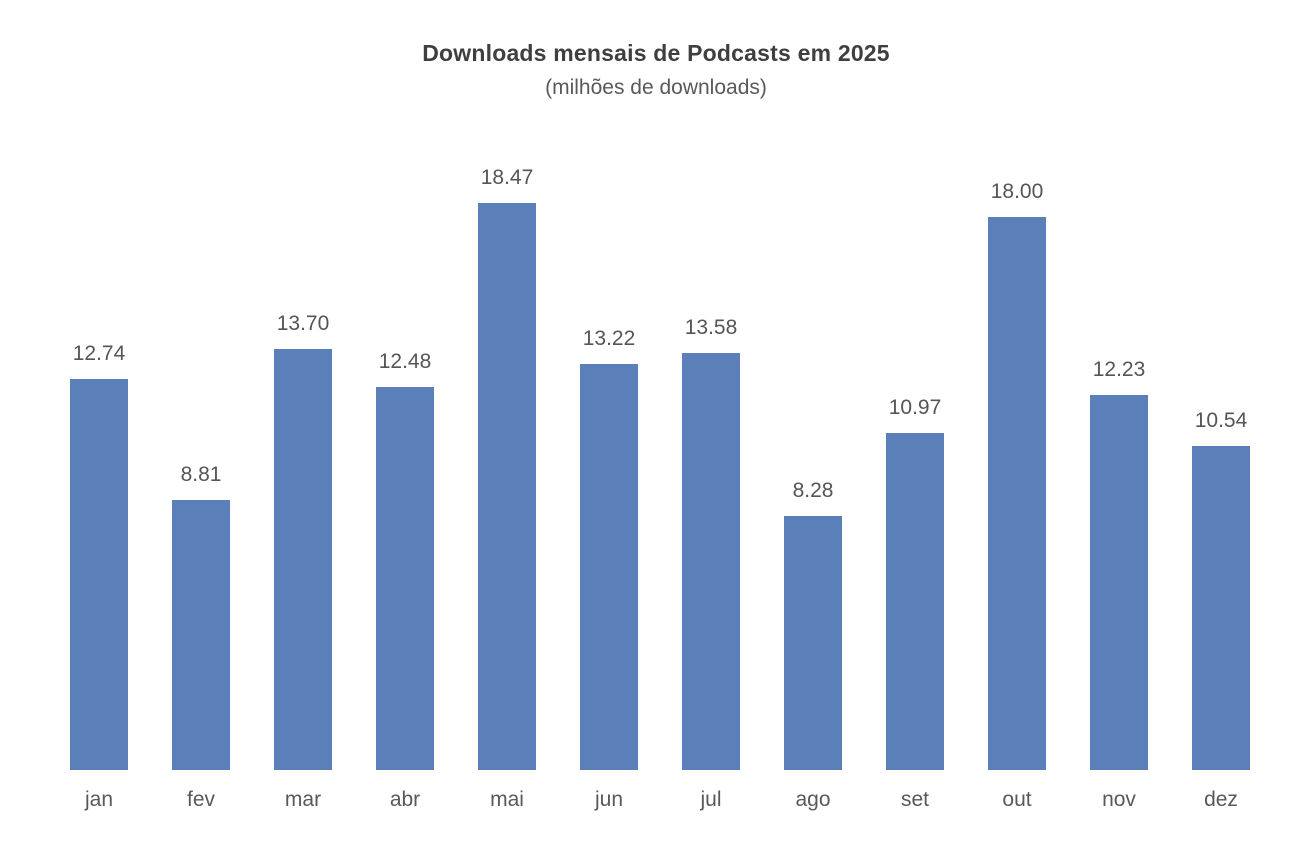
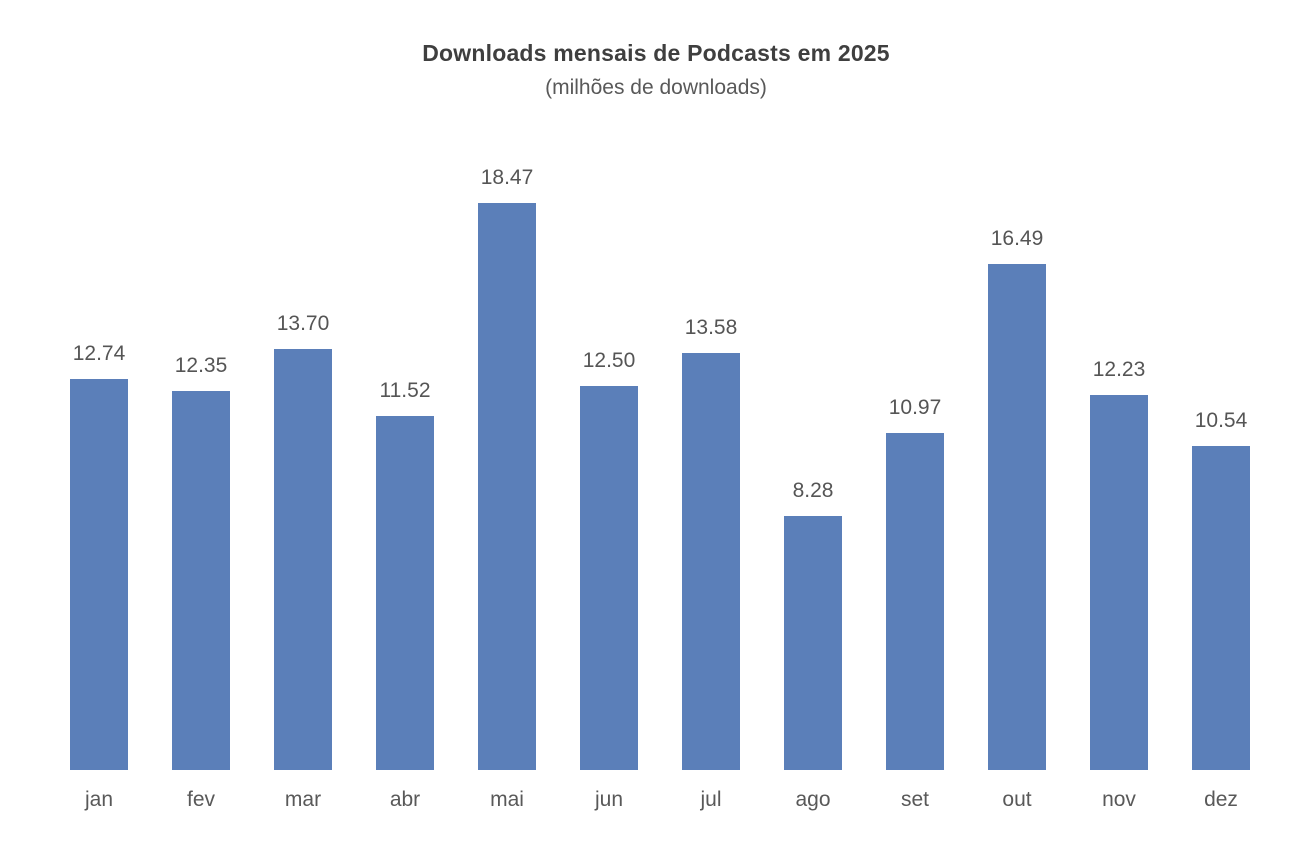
fev: 8.81 -> 12.35
abr: 12.48 -> 11.52
jun: 13.22 -> 12.50
out: 18.00 -> 16.49
